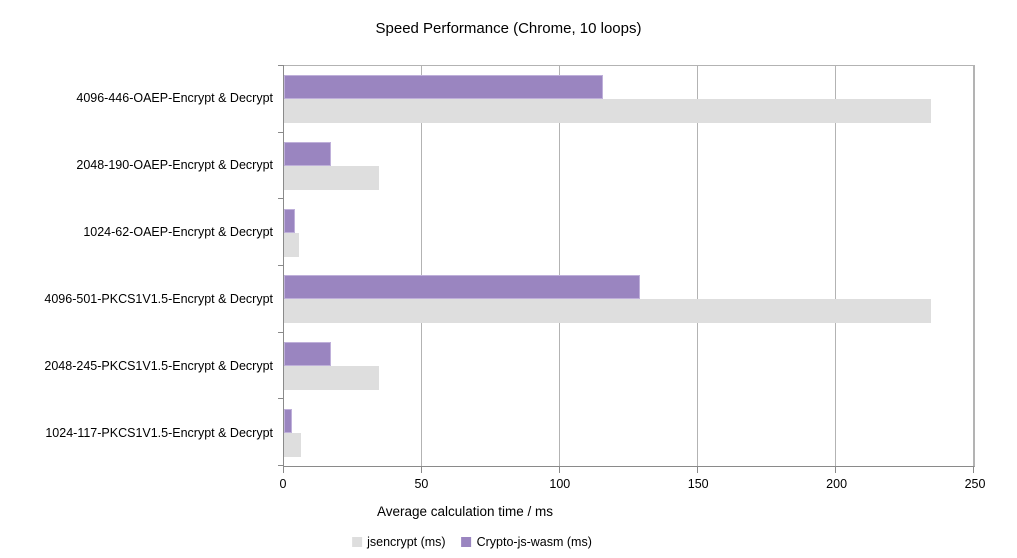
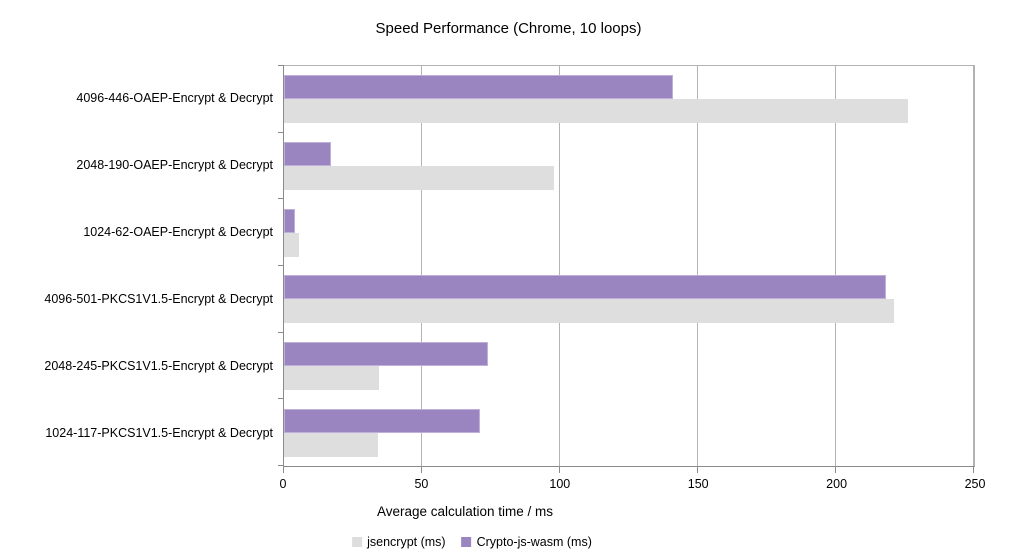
jsencrypt (ms)/4096-446-OAEP-Encrypt & Decrypt: 234 -> 226
Crypto-js-wasm (ms)/4096-446-OAEP-Encrypt & Decrypt: 116 -> 141
jsencrypt (ms)/2048-190-OAEP-Encrypt & Decrypt: 34 -> 98
jsencrypt (ms)/4096-501-PKCS1V1.5-Encrypt & Decrypt: 234 -> 221
Crypto-js-wasm (ms)/4096-501-PKCS1V1.5-Encrypt & Decrypt: 129 -> 218
Crypto-js-wasm (ms)/2048-245-PKCS1V1.5-Encrypt & Decrypt: 17 -> 74
jsencrypt (ms)/1024-117-PKCS1V1.5-Encrypt & Decrypt: 6 -> 34
Crypto-js-wasm (ms)/1024-117-PKCS1V1.5-Encrypt & Decrypt: 3 -> 71
